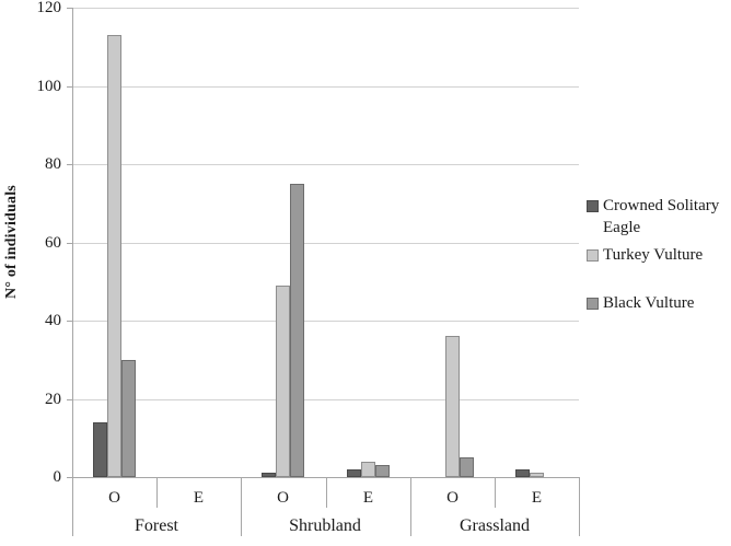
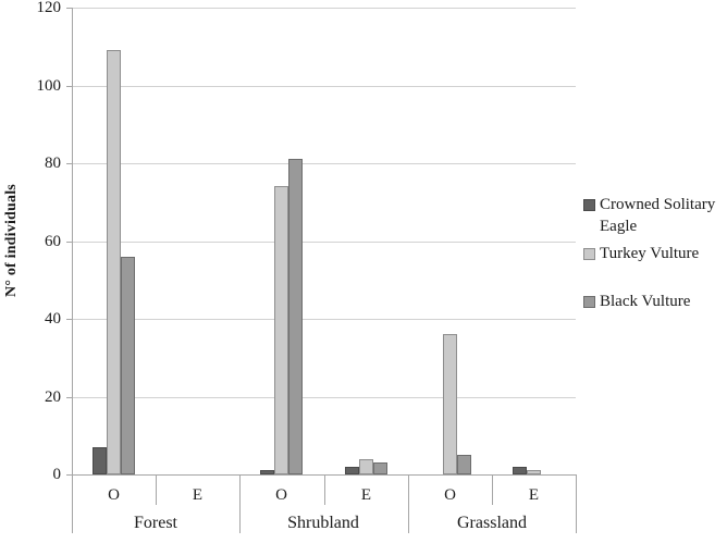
Crowned Solitary Eagle/Forest O: 14 -> 7
Turkey Vulture/Forest O: 113 -> 109
Black Vulture/Forest O: 30 -> 56
Turkey Vulture/Shrubland O: 49 -> 74
Black Vulture/Shrubland O: 75 -> 81
